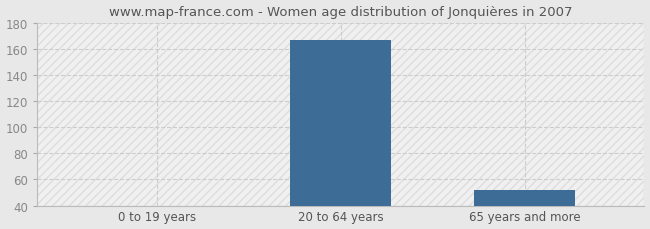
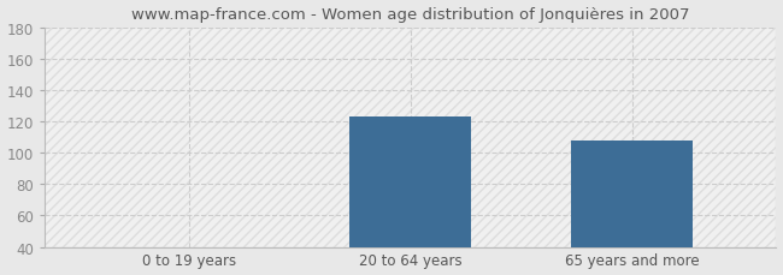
20 to 64 years: 167 -> 123
65 years and more: 52 -> 108
